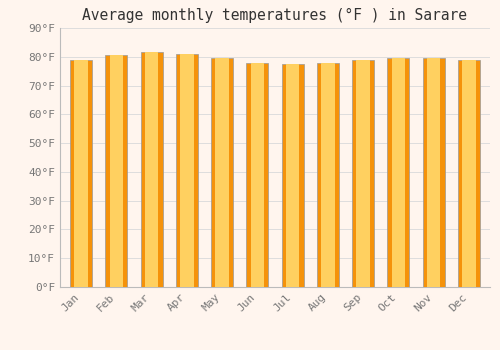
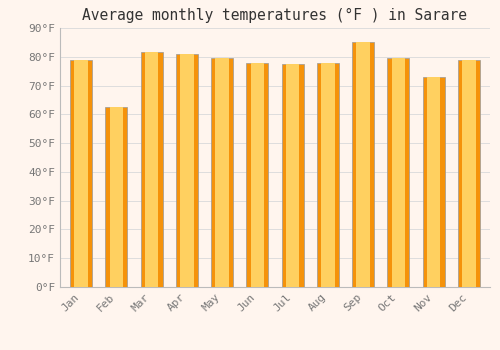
Feb: 80.5°F -> 62.5°F
Sep: 79.0°F -> 85.0°F
Nov: 79.5°F -> 73.0°F
